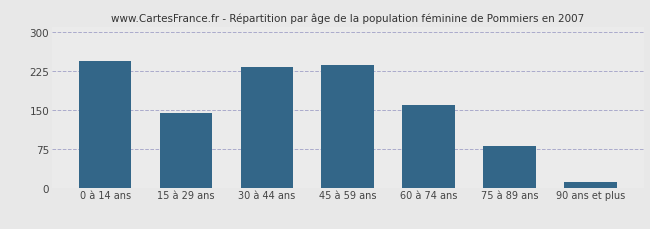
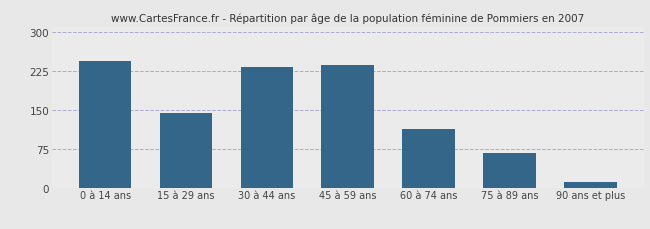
60 à 74 ans: 160 -> 112
75 à 89 ans: 80 -> 66
